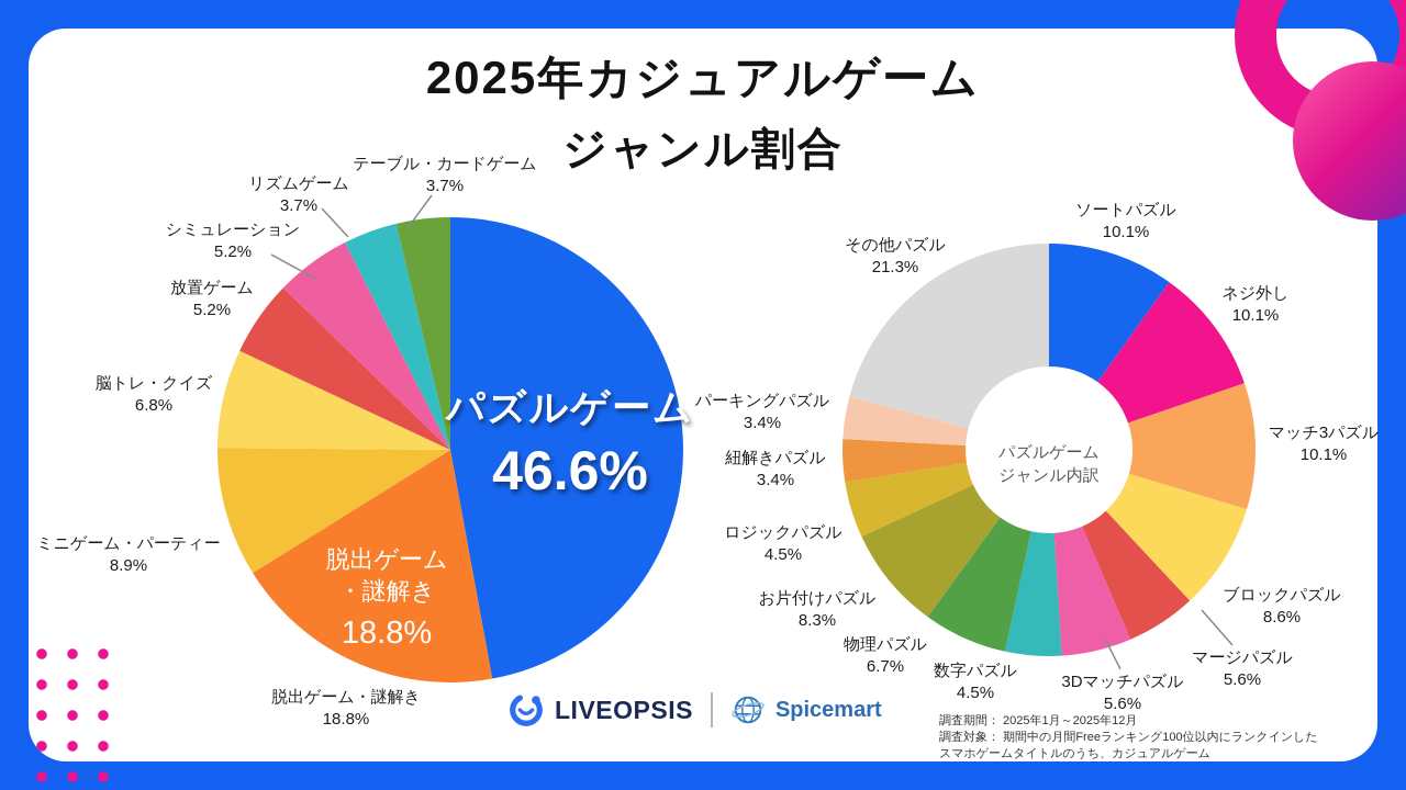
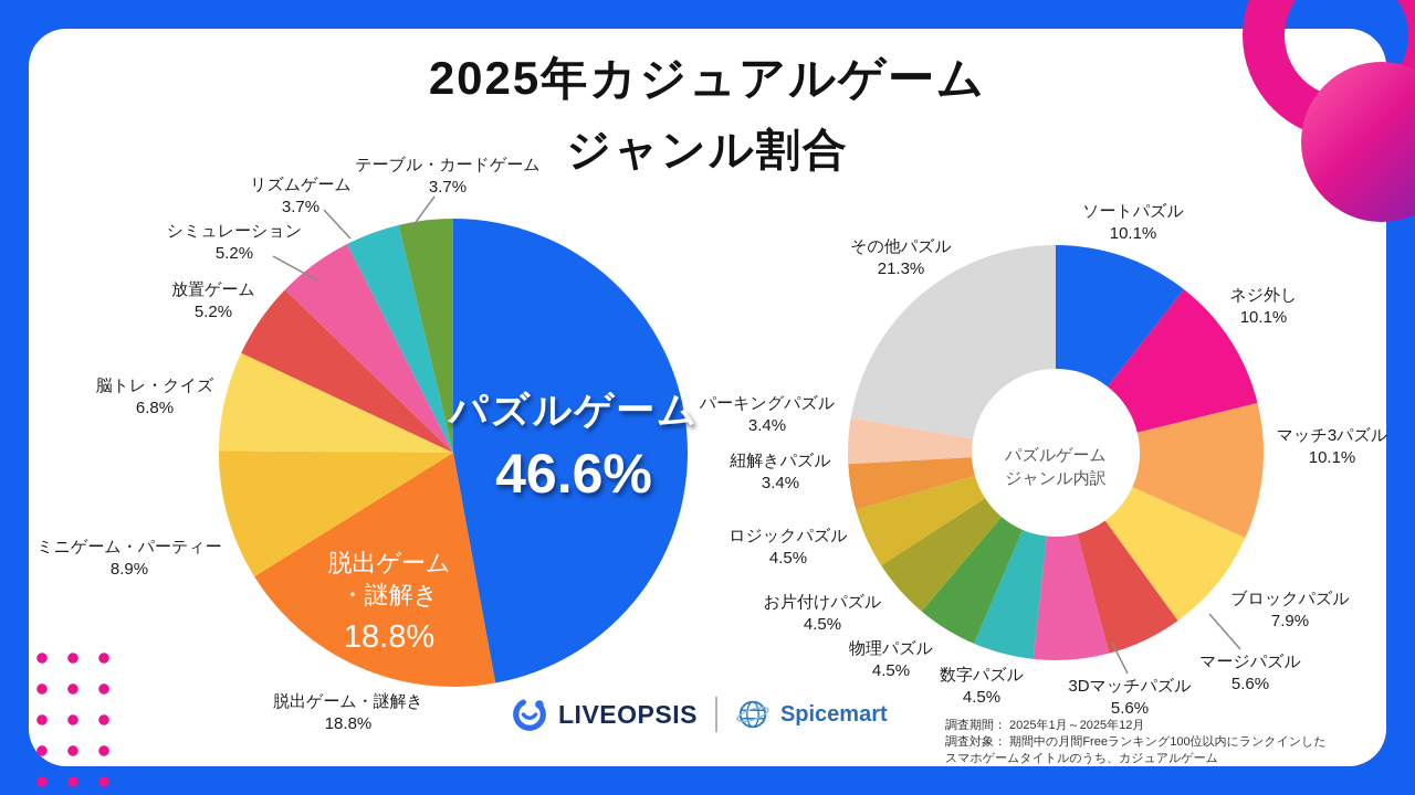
パズルゲーム ジャンル内訳/ブロックパズル: 8.6% -> 7.9%
パズルゲーム ジャンル内訳/物理パズル: 6.7% -> 4.5%
パズルゲーム ジャンル内訳/お片付けパズル: 8.3% -> 4.5%
